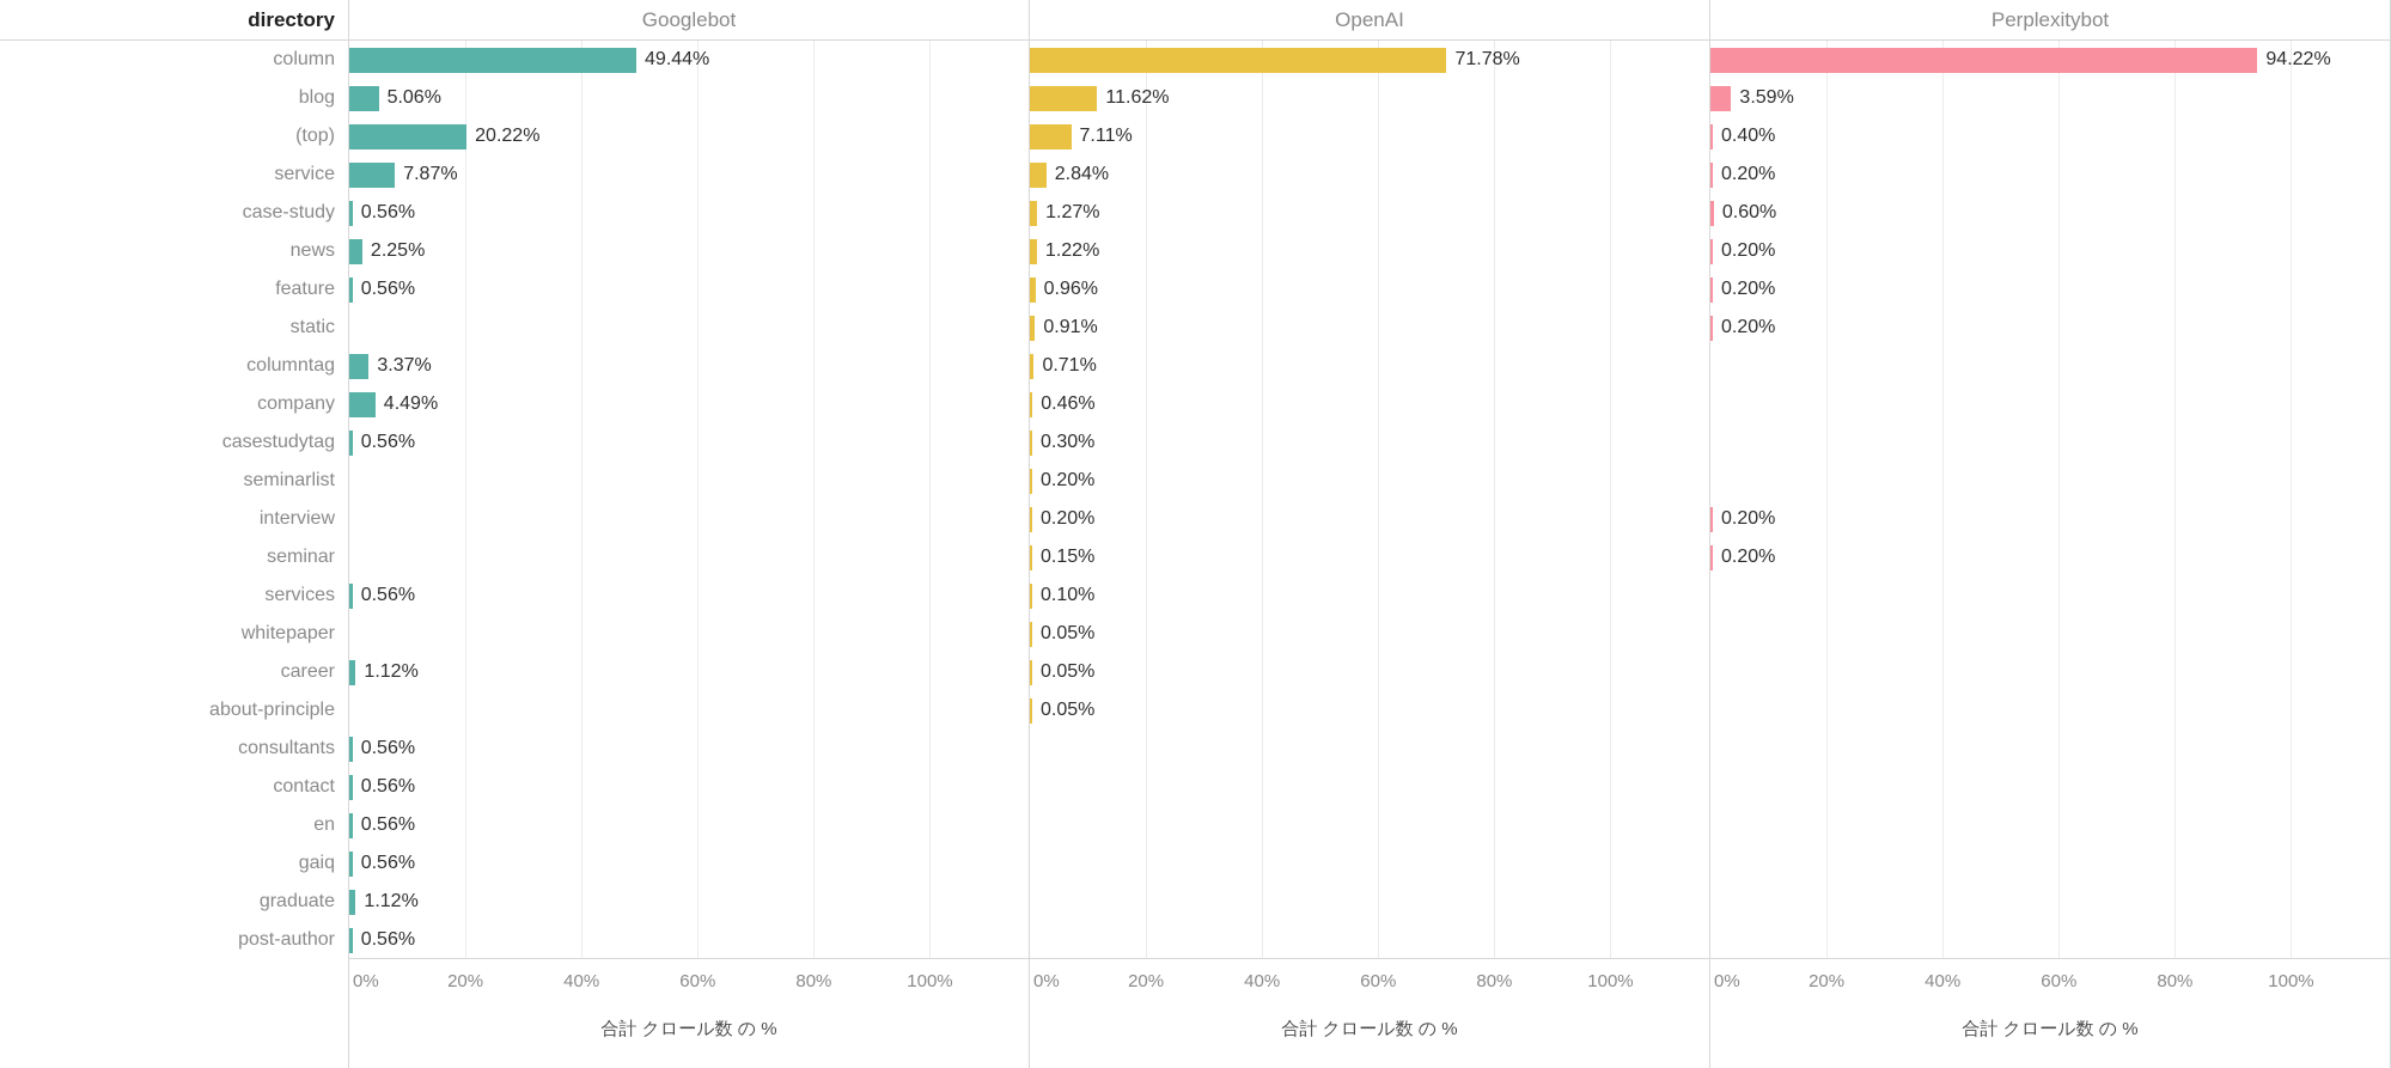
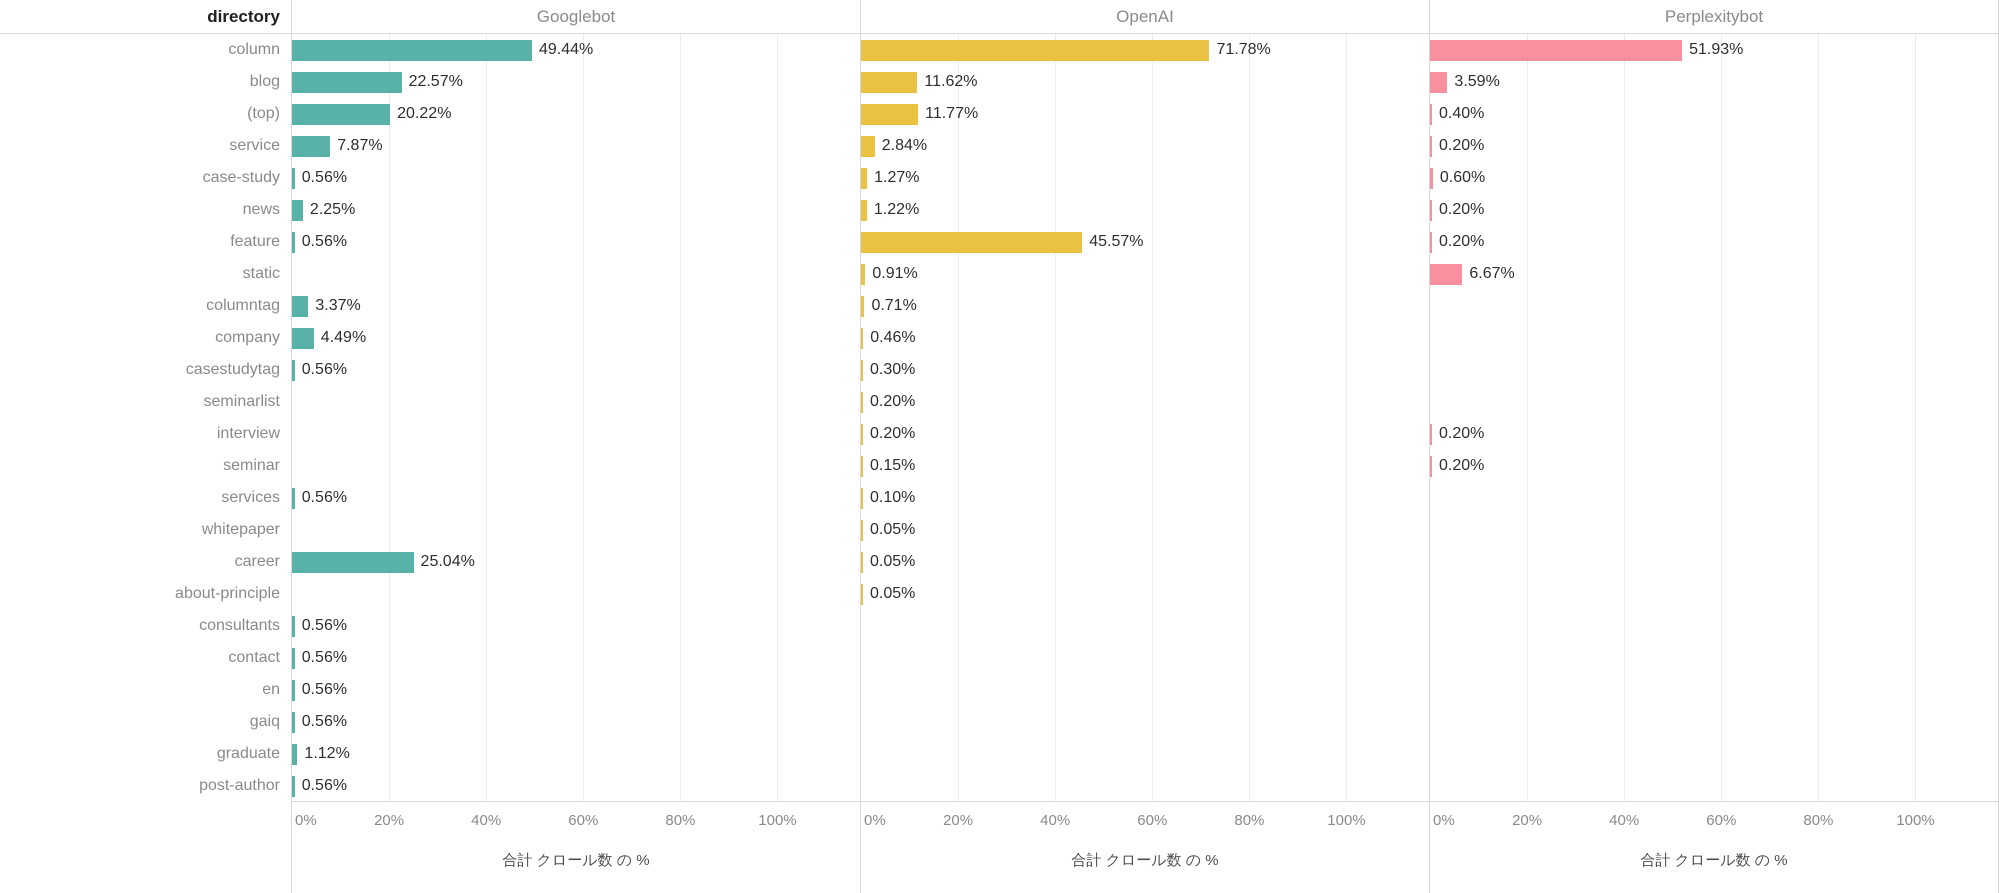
Perplexitybot/column: 94.22% -> 51.93%
Googlebot/blog: 5.06% -> 22.57%
OpenAI/(top): 7.11% -> 11.77%
OpenAI/feature: 0.96% -> 45.57%
Perplexitybot/static: 0.20% -> 6.67%
Googlebot/career: 1.12% -> 25.04%
